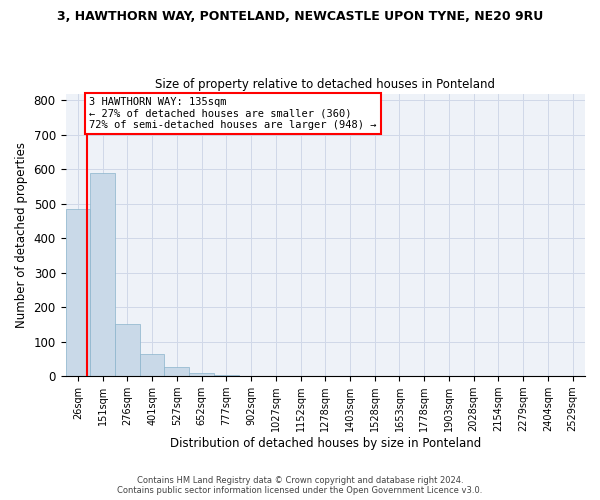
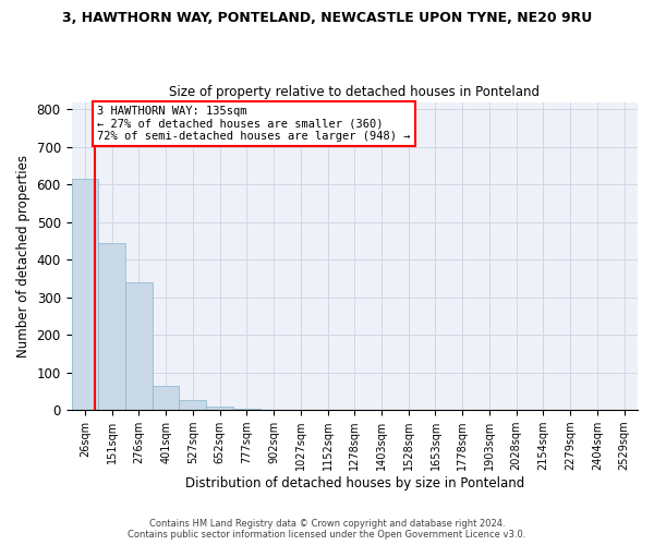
26sqm: 485 -> 615
151sqm: 590 -> 445
276sqm: 150 -> 340
